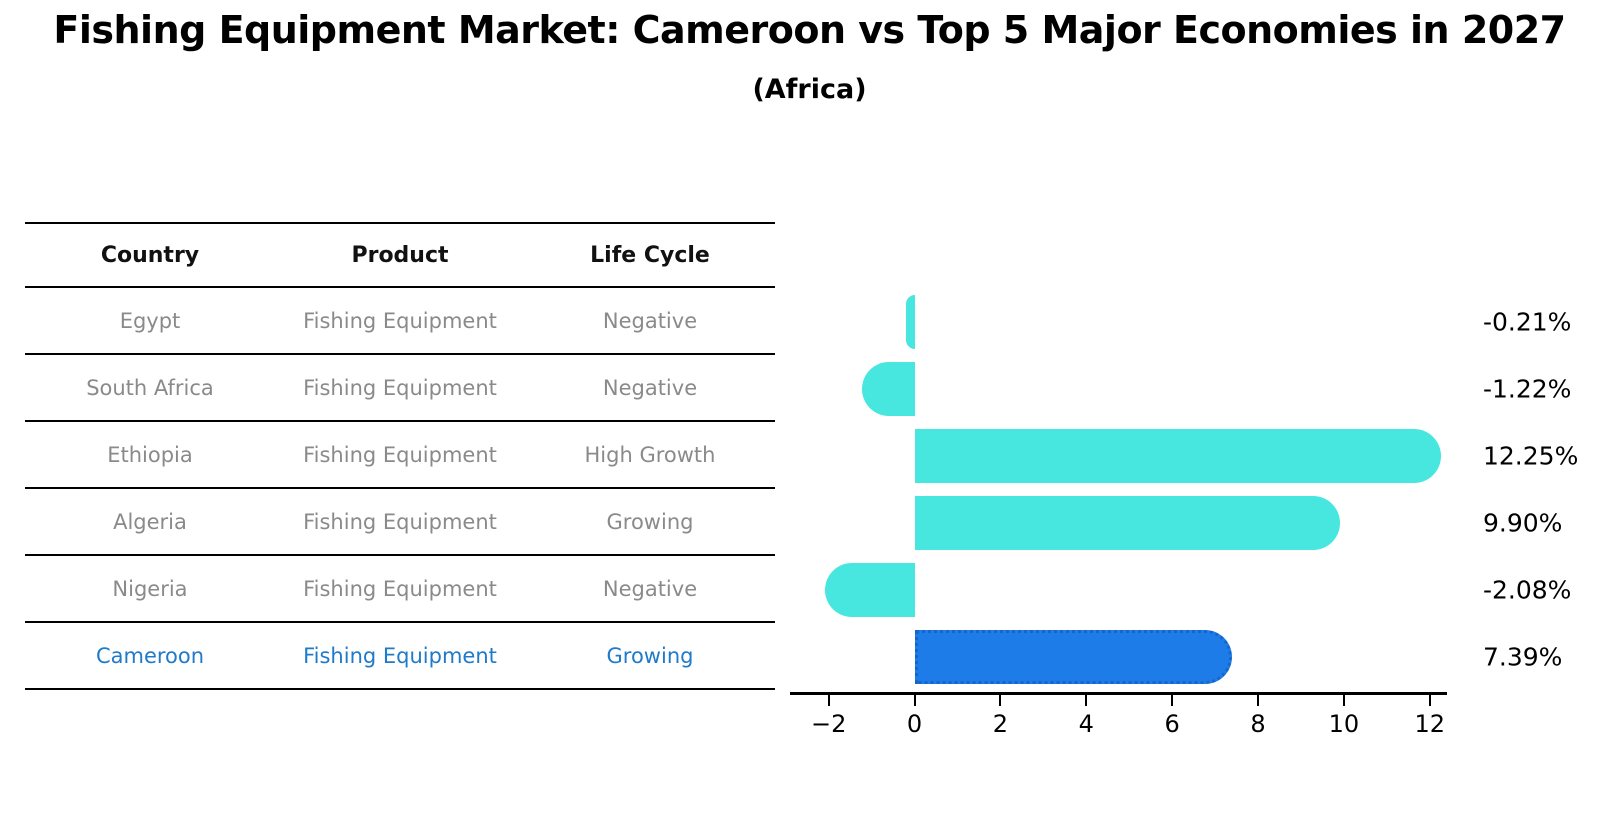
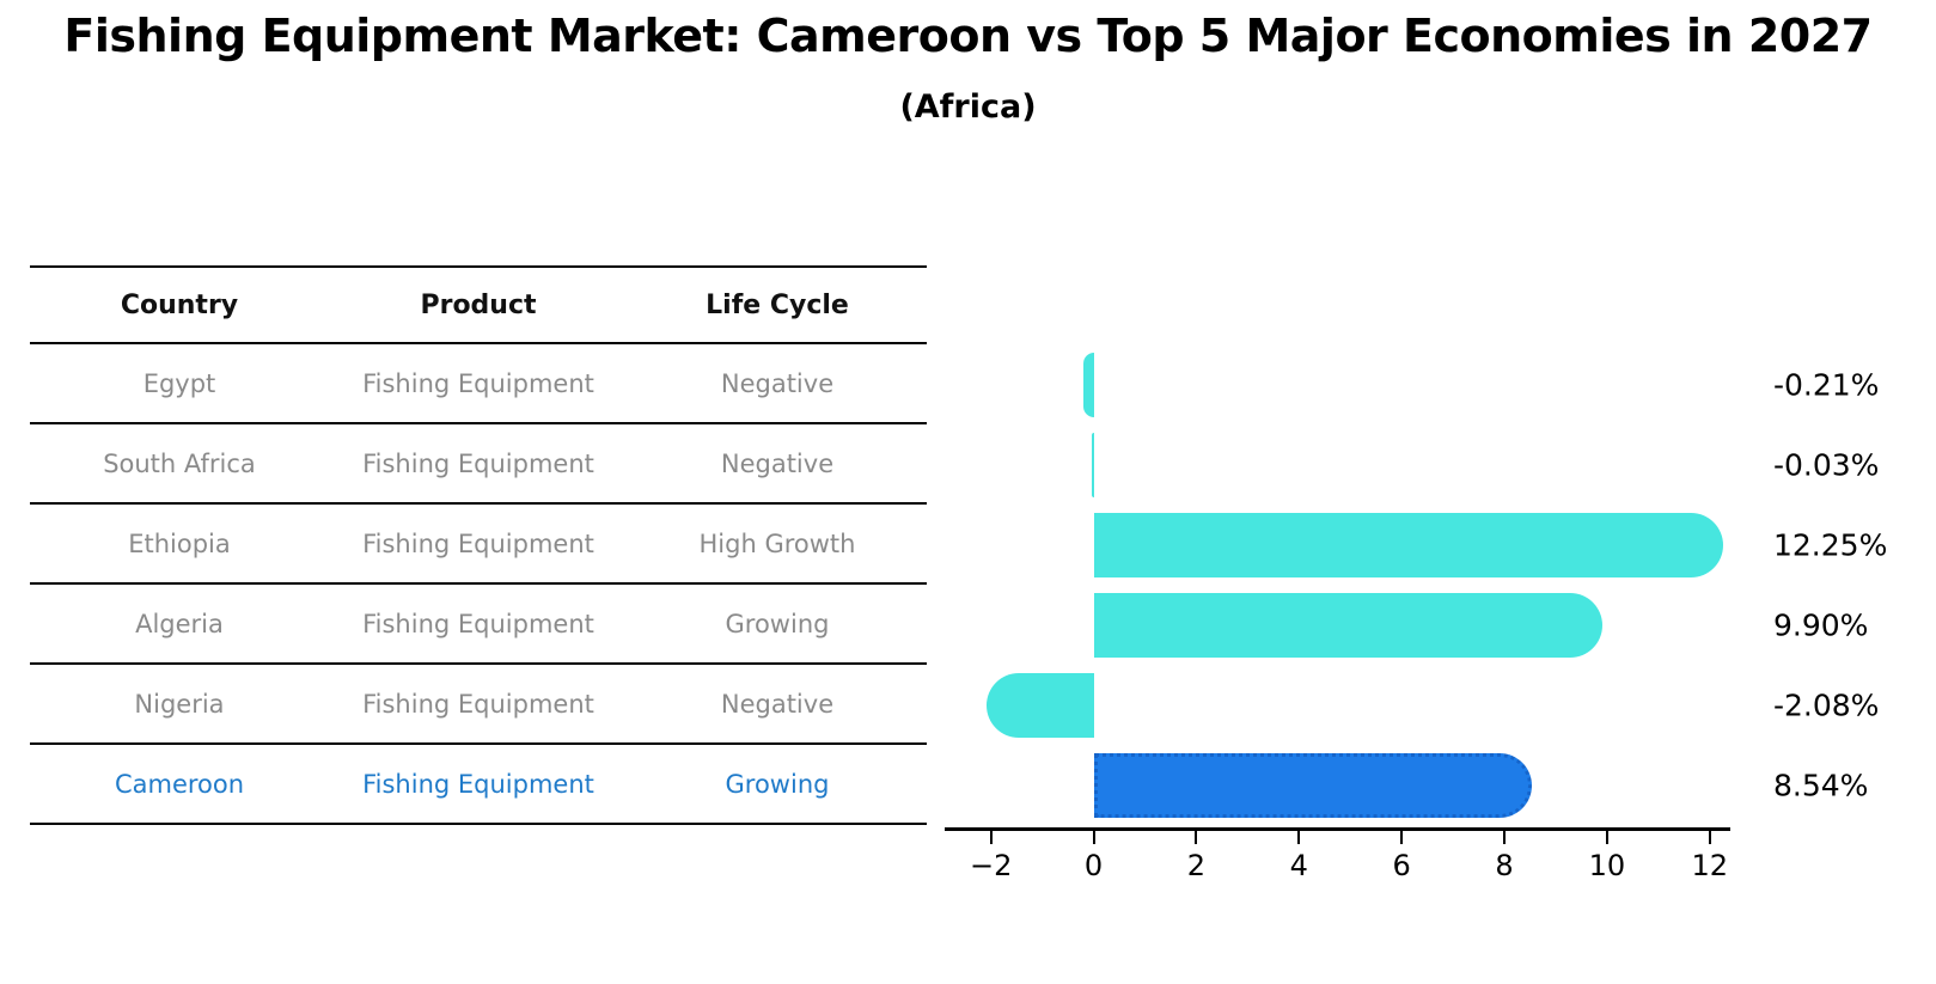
South Africa: -1.22% -> -0.03%
Cameroon: 7.39% -> 8.54%
